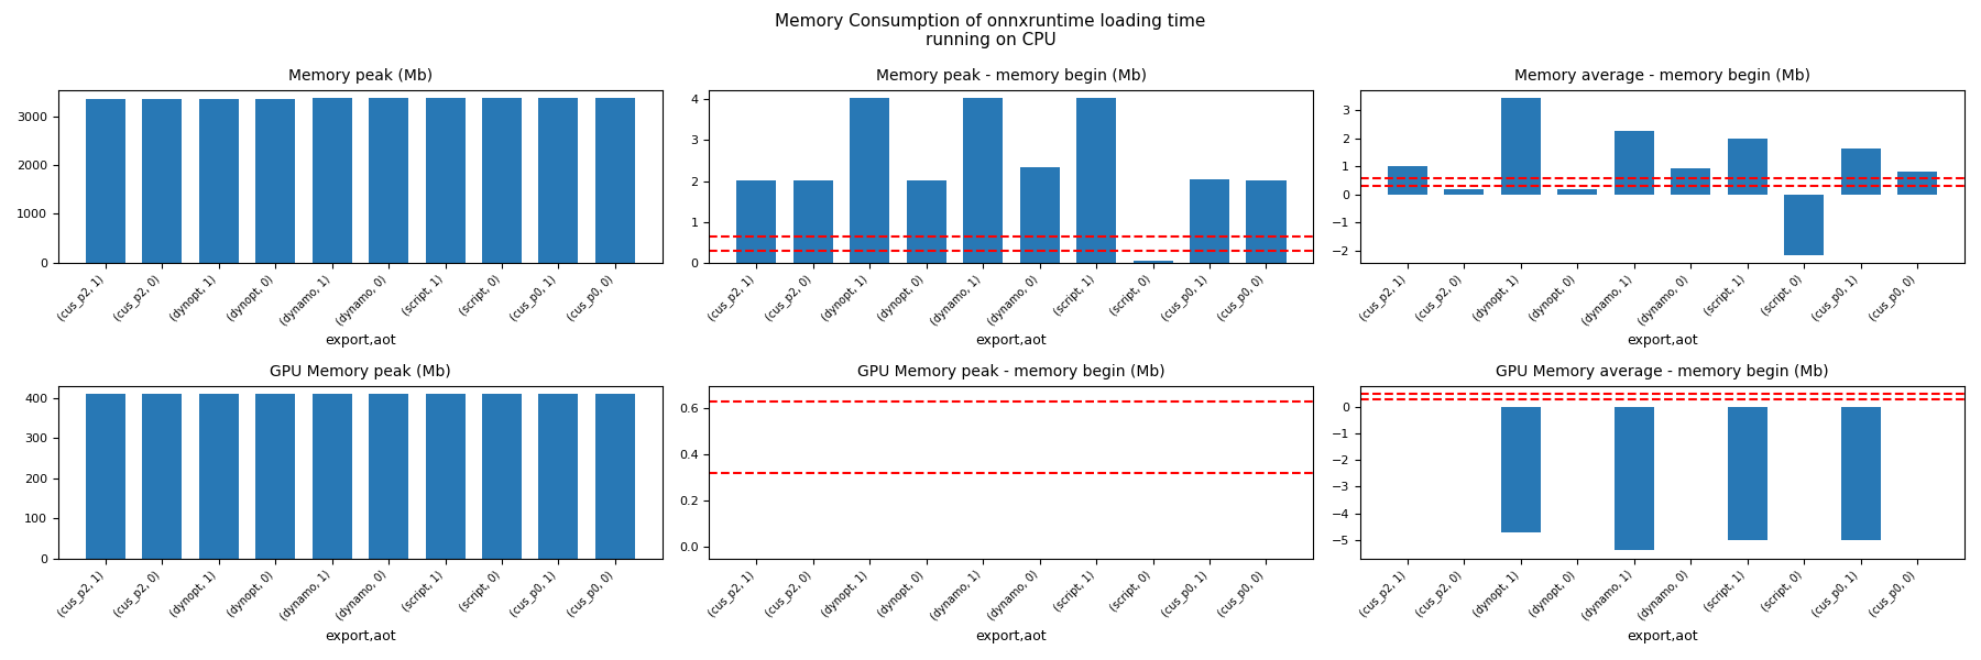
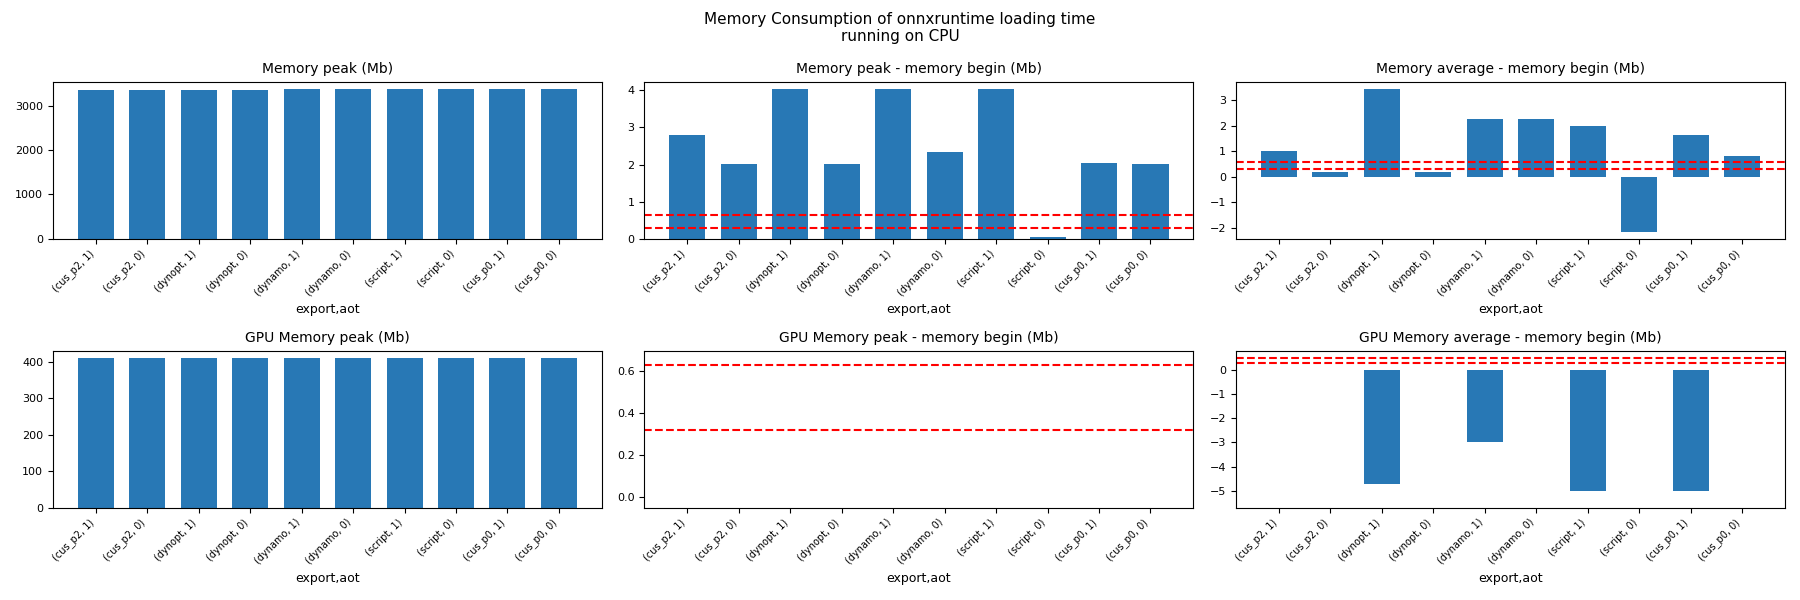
Memory peak - memory begin (Mb)/(cus_p2, 1): 2.02 -> 2.80
Memory average - memory begin (Mb)/(dynamo, 0): 0.95 -> 2.25
GPU Memory average - memory begin (Mb)/(dynamo, 1): -5.4 -> -3.0
